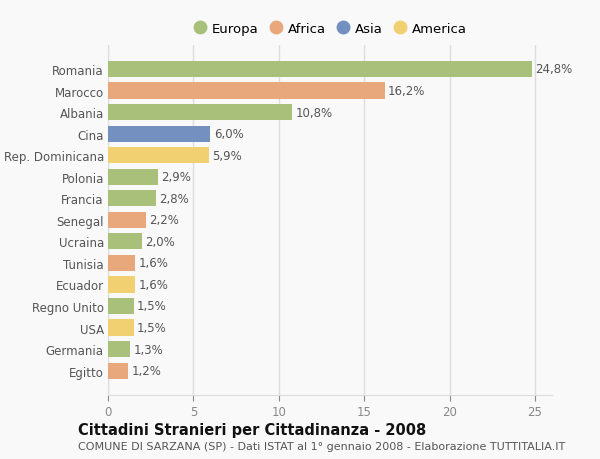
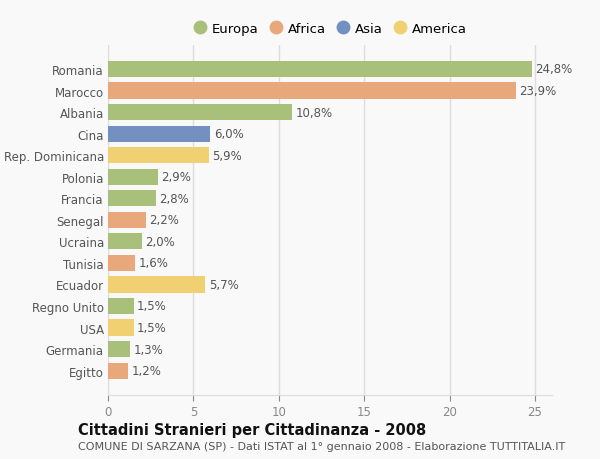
Marocco: 16,2% -> 23,9%
Ecuador: 1,6% -> 5,7%
